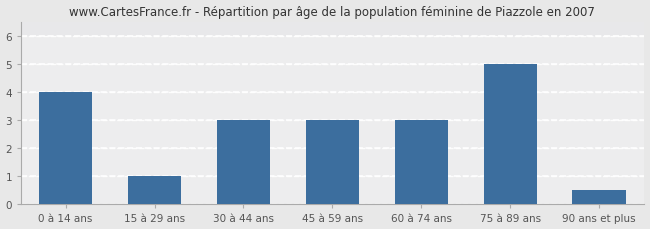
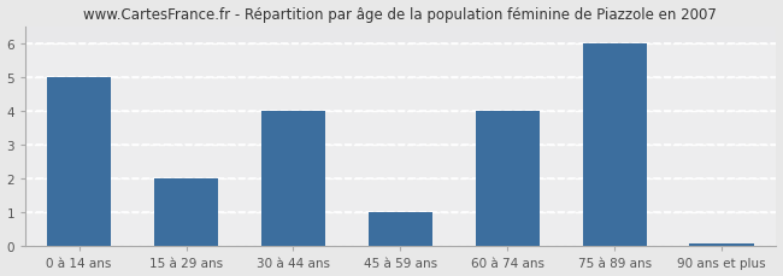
0 à 14 ans: 4.00 -> 5.00
15 à 29 ans: 1.00 -> 2.00
30 à 44 ans: 3.00 -> 4.00
45 à 59 ans: 3.00 -> 1.00
60 à 74 ans: 3.00 -> 4.00
75 à 89 ans: 5.00 -> 6.00
90 ans et plus: 0.50 -> 0.07
